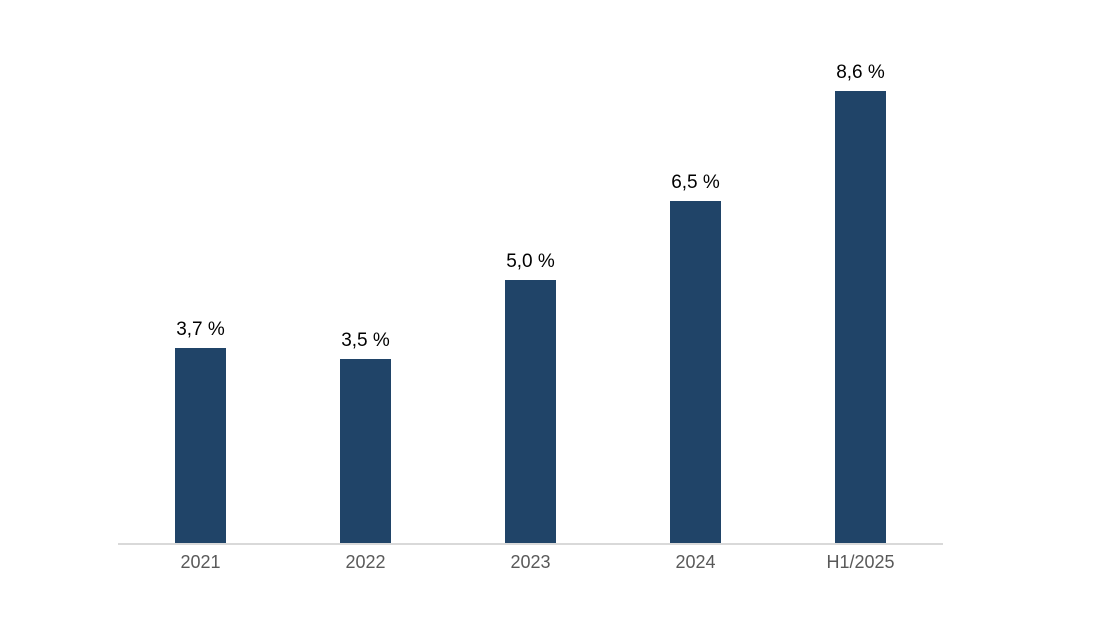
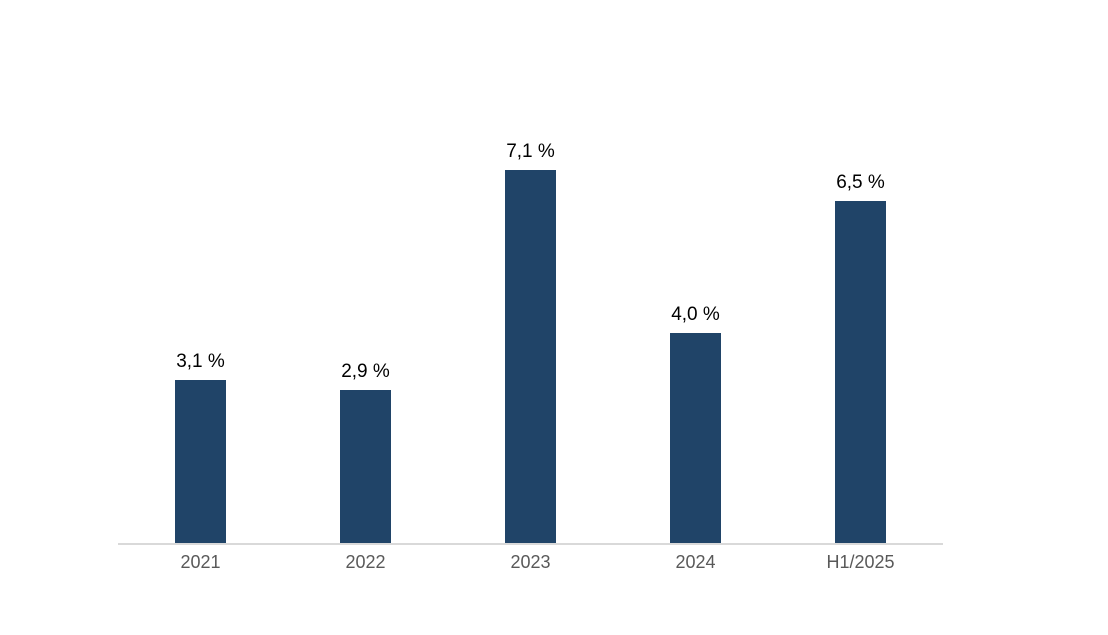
2021: 3,7 -> 3,1
2022: 3,5 -> 2,9
2023: 5,0 -> 7,1
2024: 6,5 -> 4,0
H1/2025: 8,6 -> 6,5
